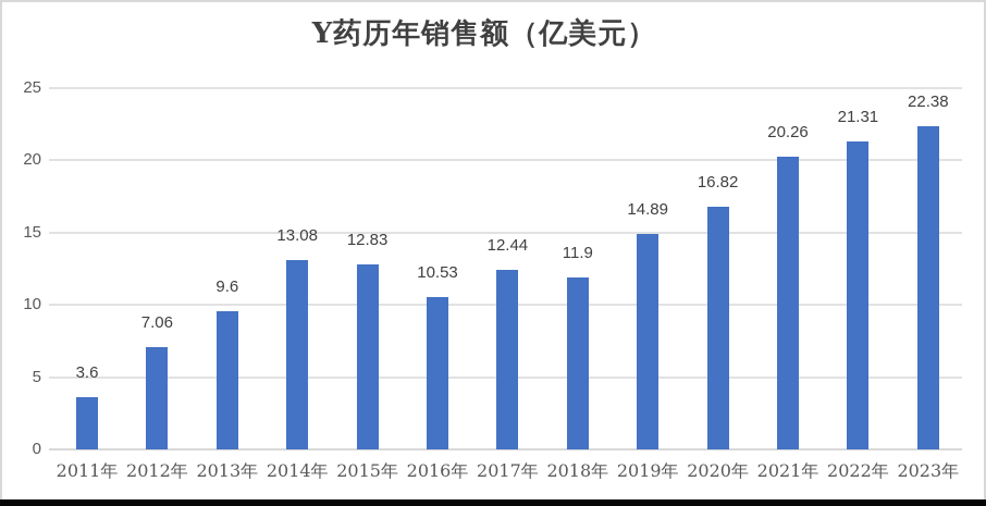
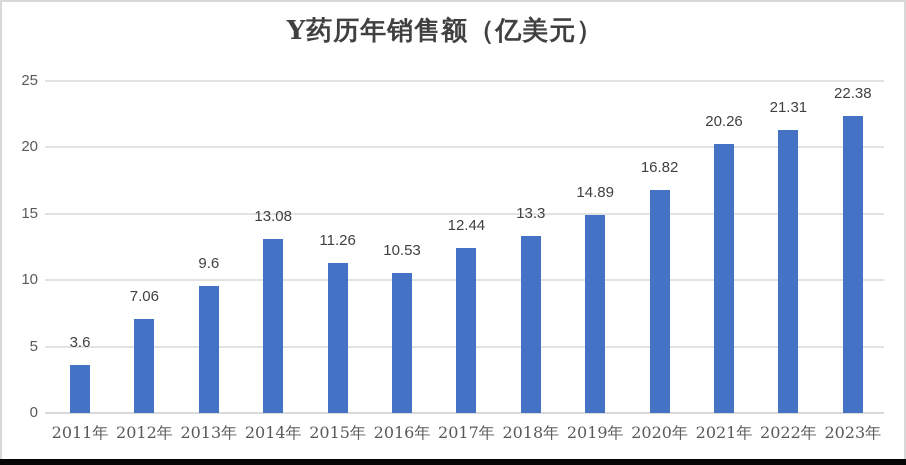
2015年: 12.83 -> 11.26
2018年: 11.9 -> 13.3
